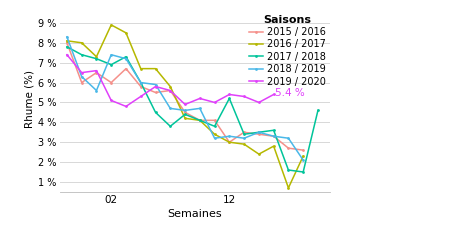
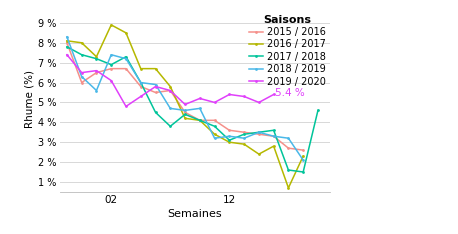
2015 / 2016/02: 6.0 % -> 6.7 %
2019 / 2020/02: 5.1 % -> 6.1 %
2015 / 2016/12: 3.0 % -> 3.6 %
2017 / 2018/12: 5.2 % -> 3.1 %
